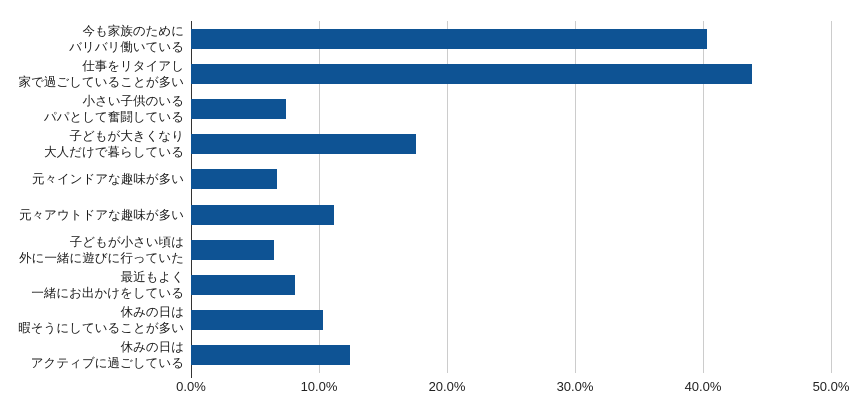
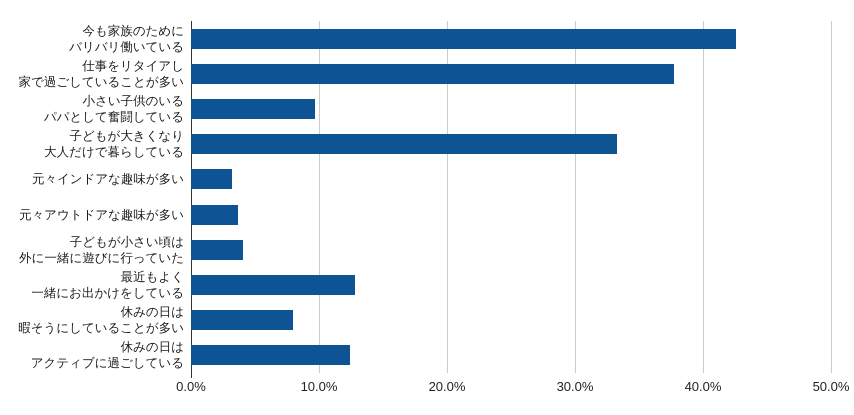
今も家族のために バリバリ働いている: 40.3% -> 42.6%
仕事をリタイアし 家で過ごしていることが多い: 43.8% -> 37.7%
小さい子供のいる パパとして奮闘している: 7.4% -> 9.7%
子どもが大きくなり 大人だけで暮らしている: 17.6% -> 33.3%
元々インドアな趣味が多い: 6.7% -> 3.2%
元々アウトドアな趣味が多い: 11.2% -> 3.7%
子どもが小さい頃は 外に一緒に遊びに行っていた: 6.5% -> 4.1%
最近もよく 一緒にお出かけをしている: 8.1% -> 12.8%
休みの日は 暇そうにしていることが多い: 10.3% -> 8.0%
